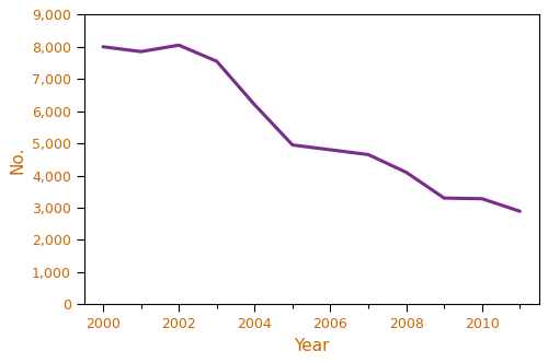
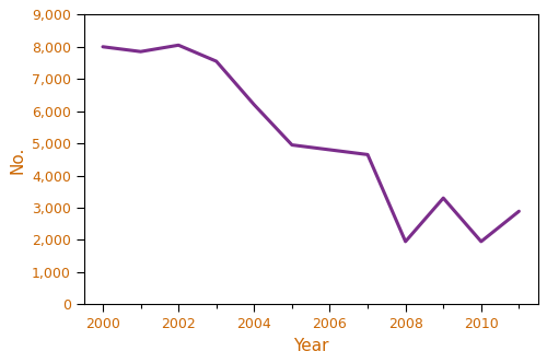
2008: 4,100 -> 1,950
2010: 3,280 -> 1,950
